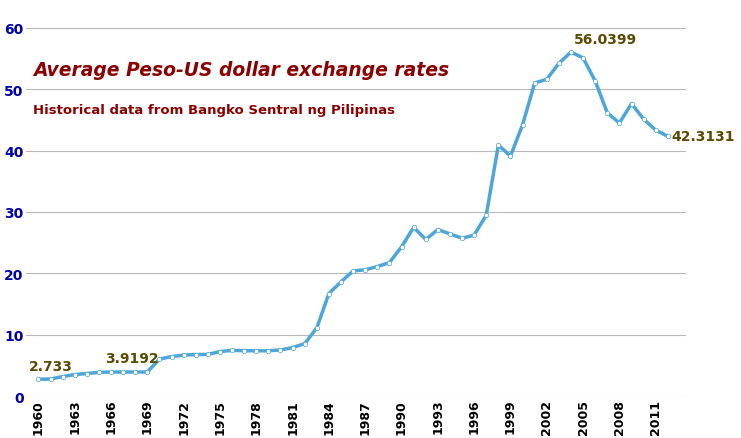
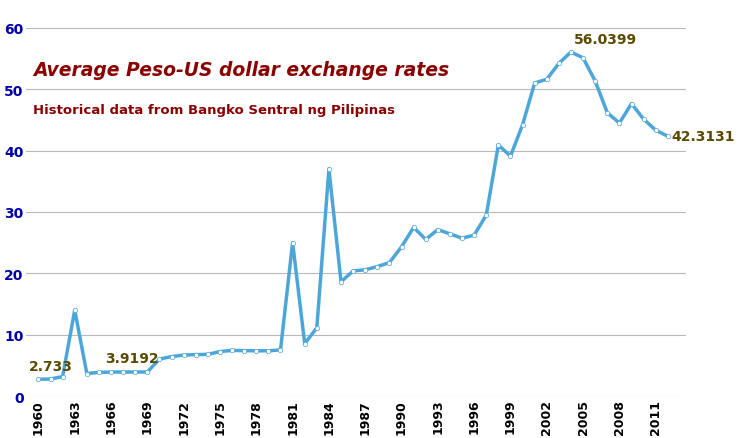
1963: 3.5 -> 14.0
1981: 7.9 -> 25.0
1984: 16.7 -> 37.0
